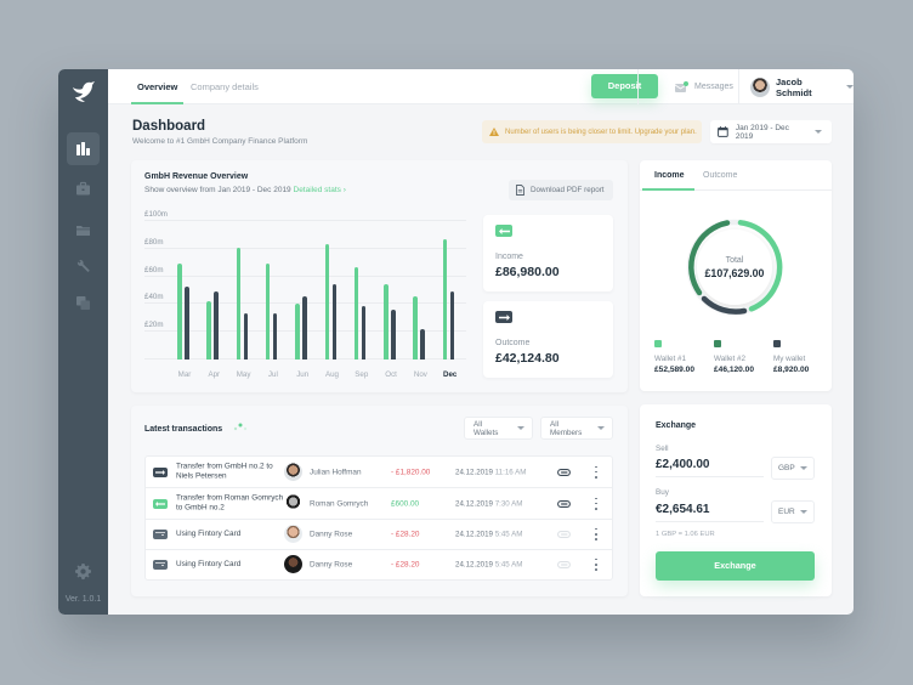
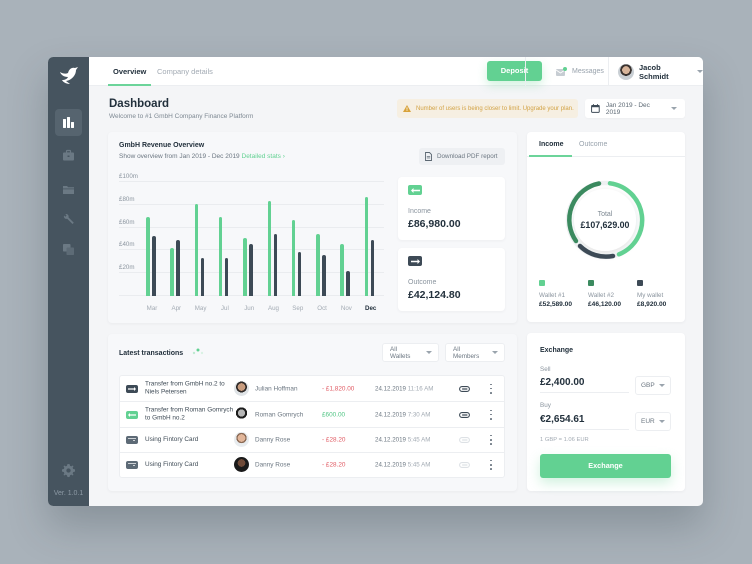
Income/Jun: £40m -> £51m
